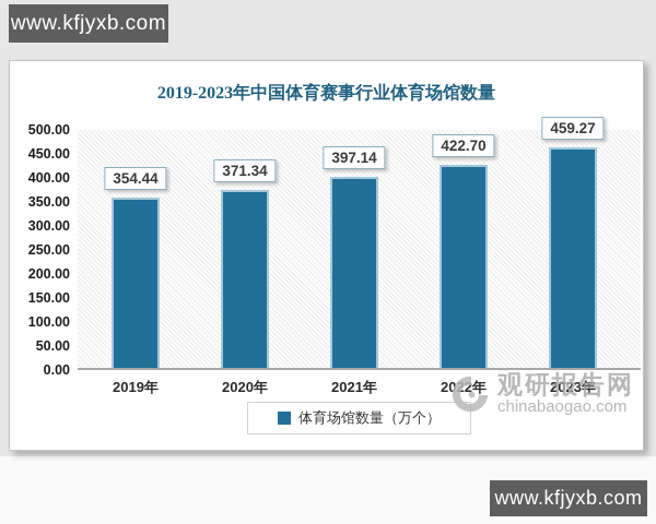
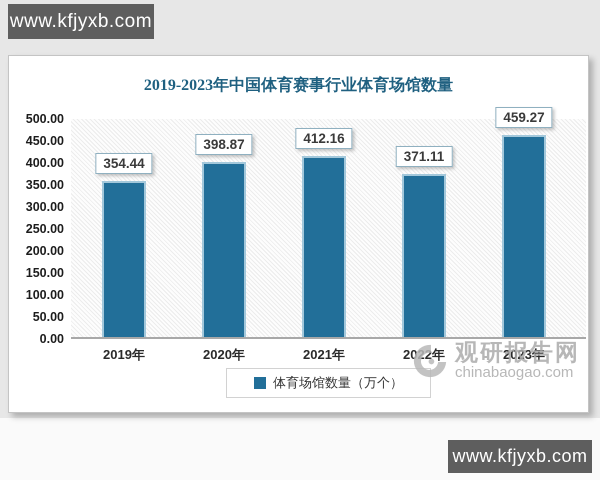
2020年: 371.34 -> 398.87
2021年: 397.14 -> 412.16
2022年: 422.70 -> 371.11
